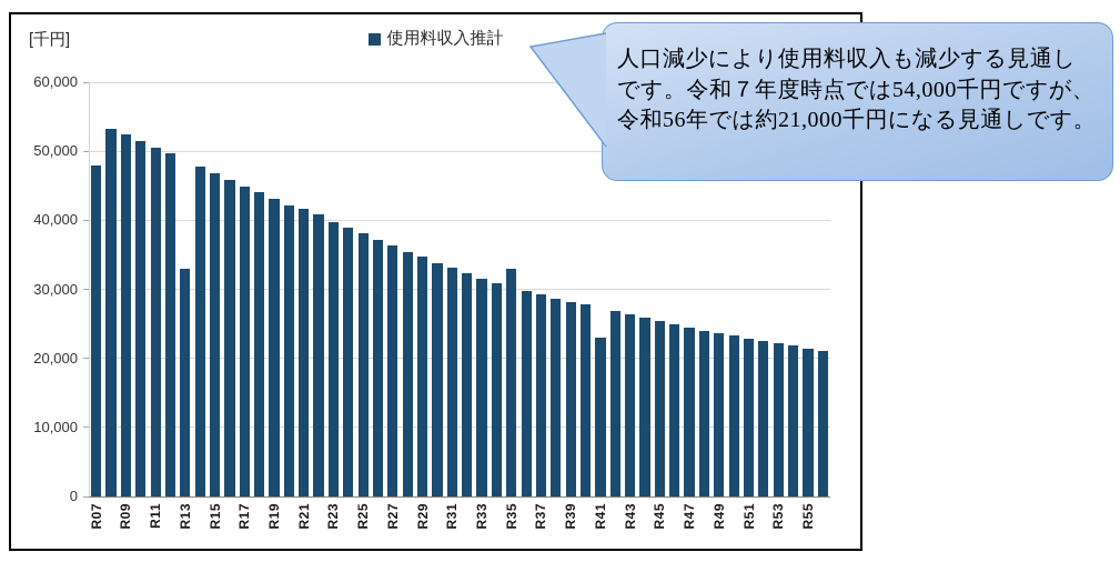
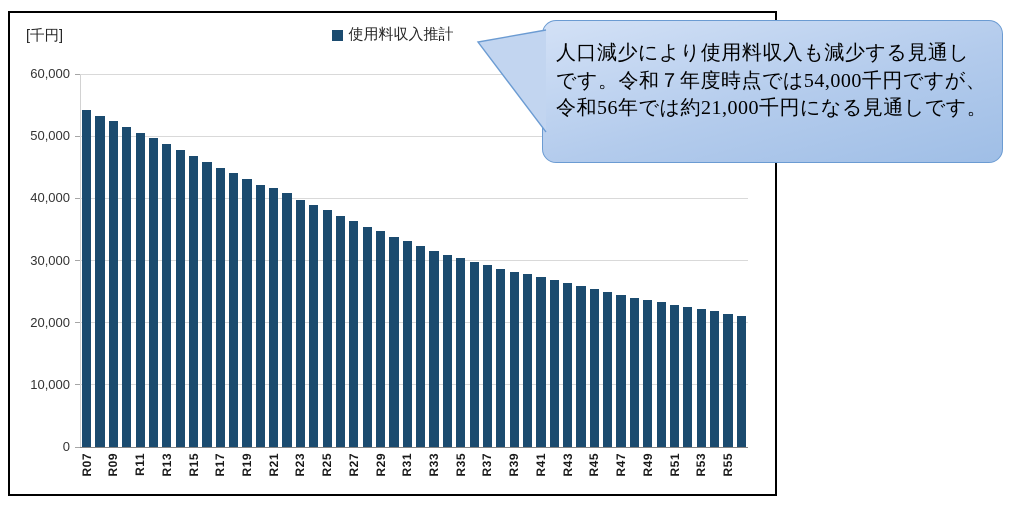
R07: 48000 -> 54000
R13: 33000 -> 49000
R35: 33000 -> 30000
R41: 23000 -> 27000
